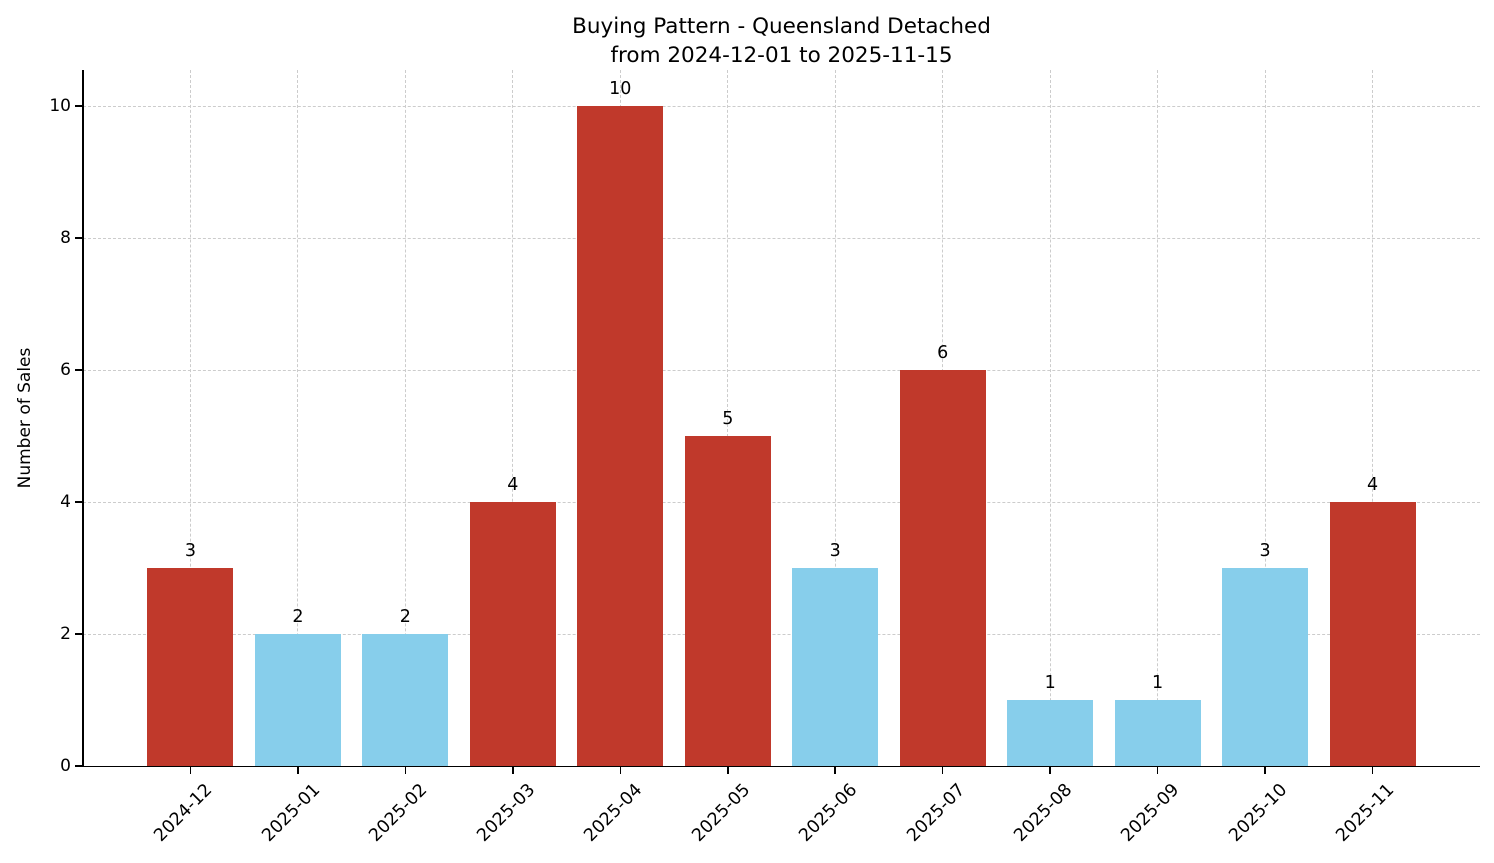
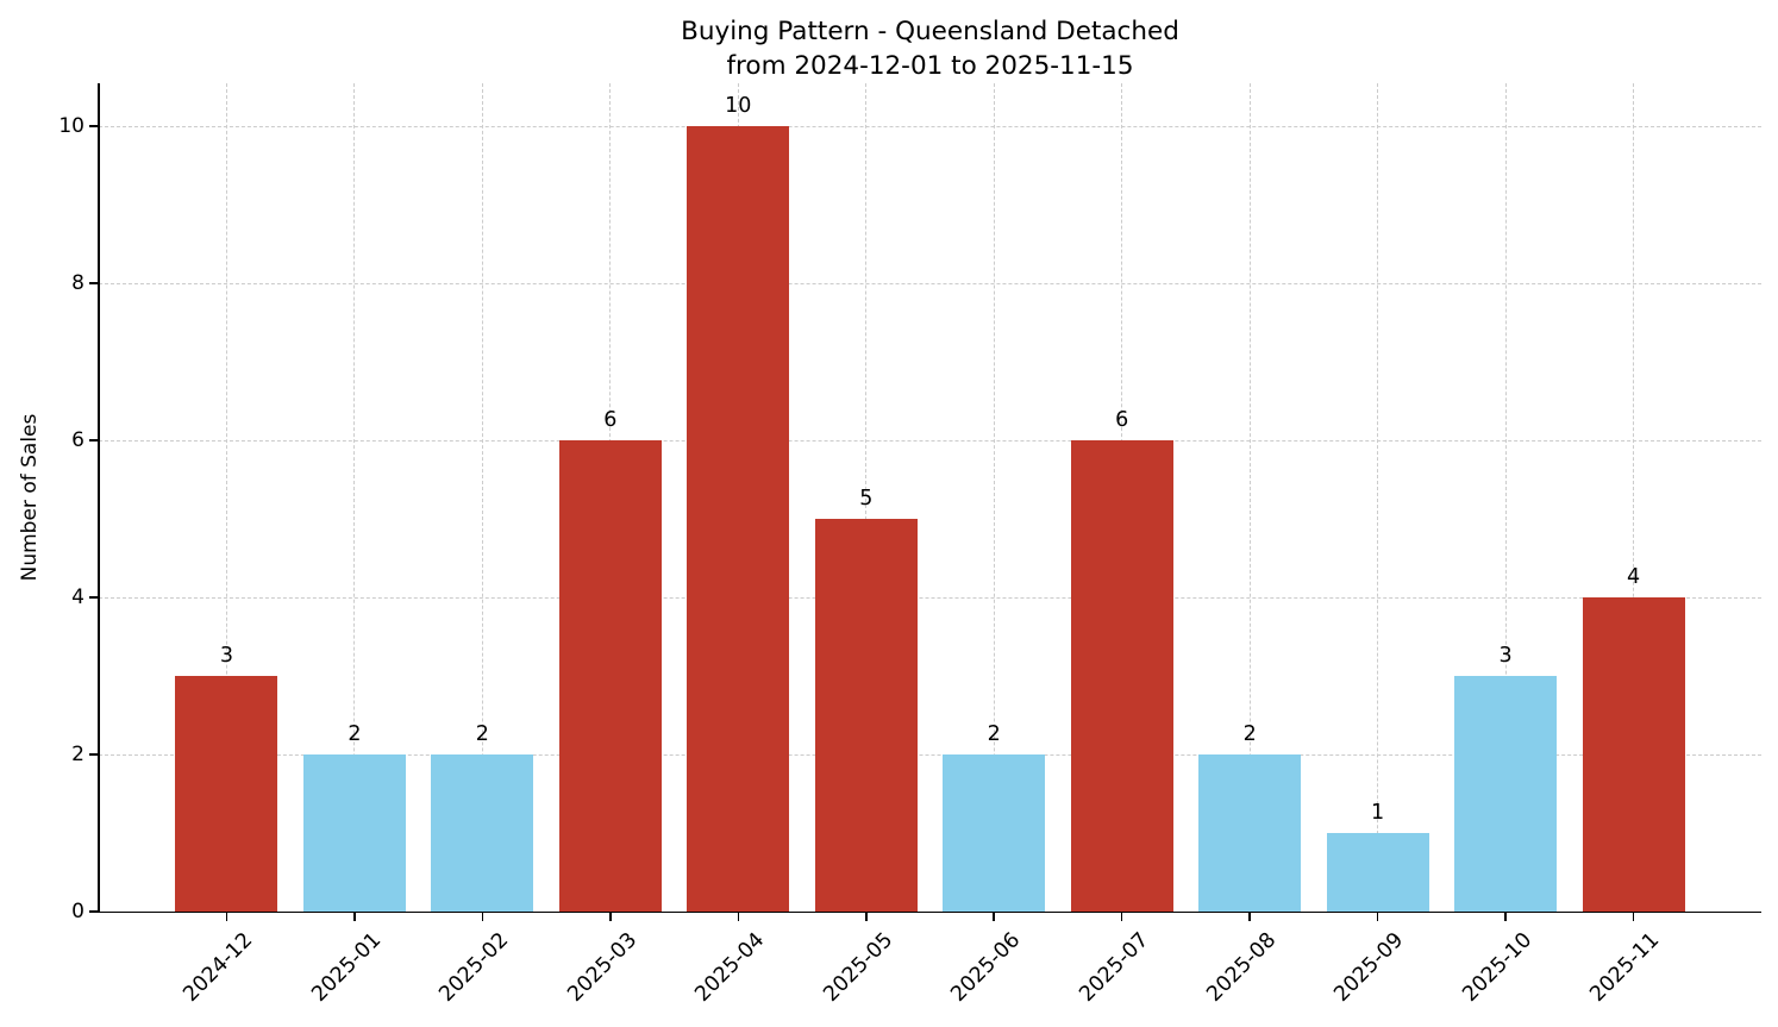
2025-03: 4 -> 6
2025-06: 3 -> 2
2025-08: 1 -> 2
